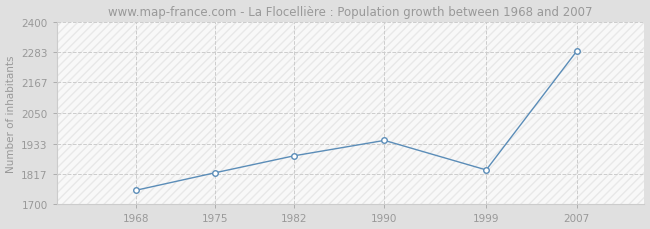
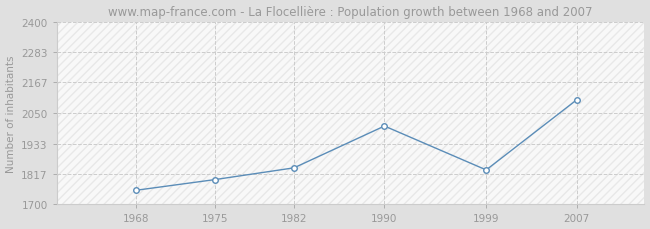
1975: 1821 -> 1795
1982: 1886 -> 1840
1990: 1945 -> 2000
2007: 2286 -> 2100
